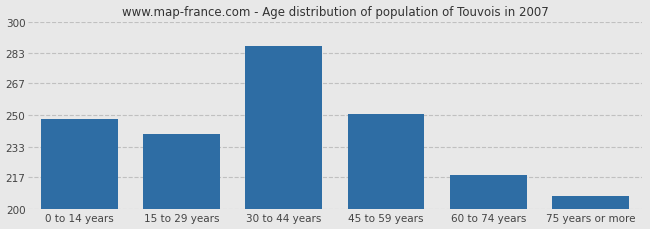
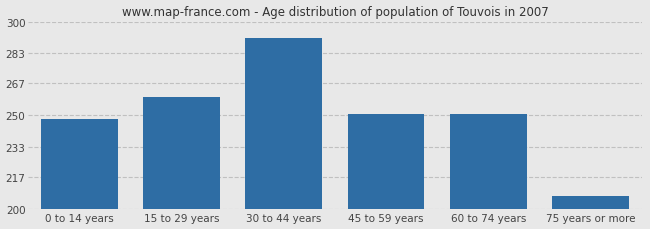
15 to 29 years: 240 -> 260
30 to 44 years: 287 -> 291
60 to 74 years: 218 -> 251
